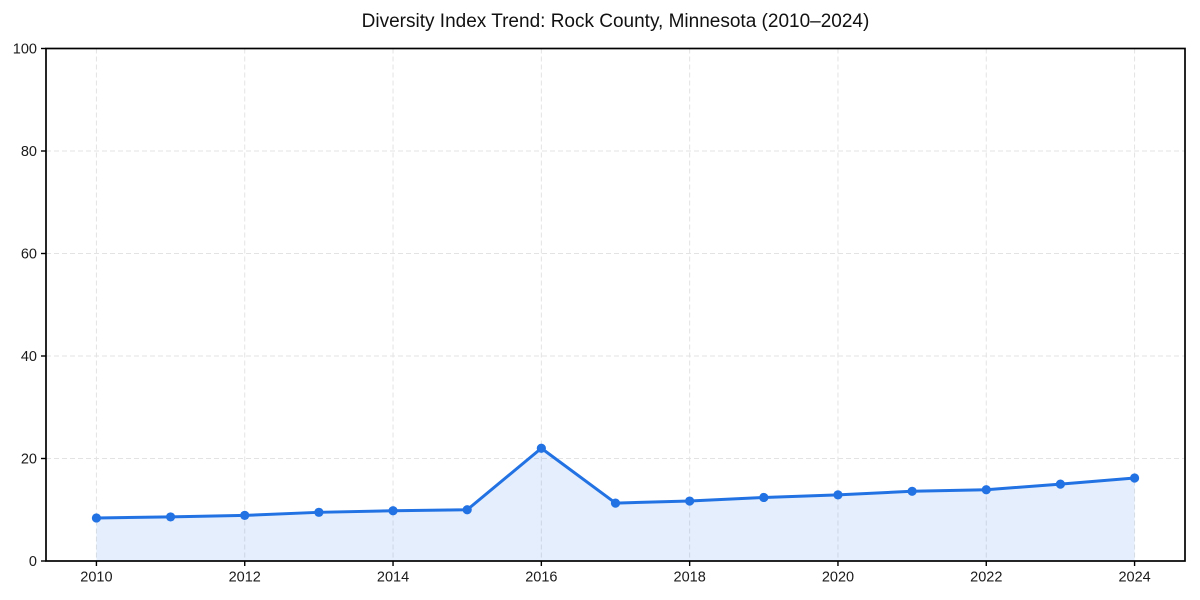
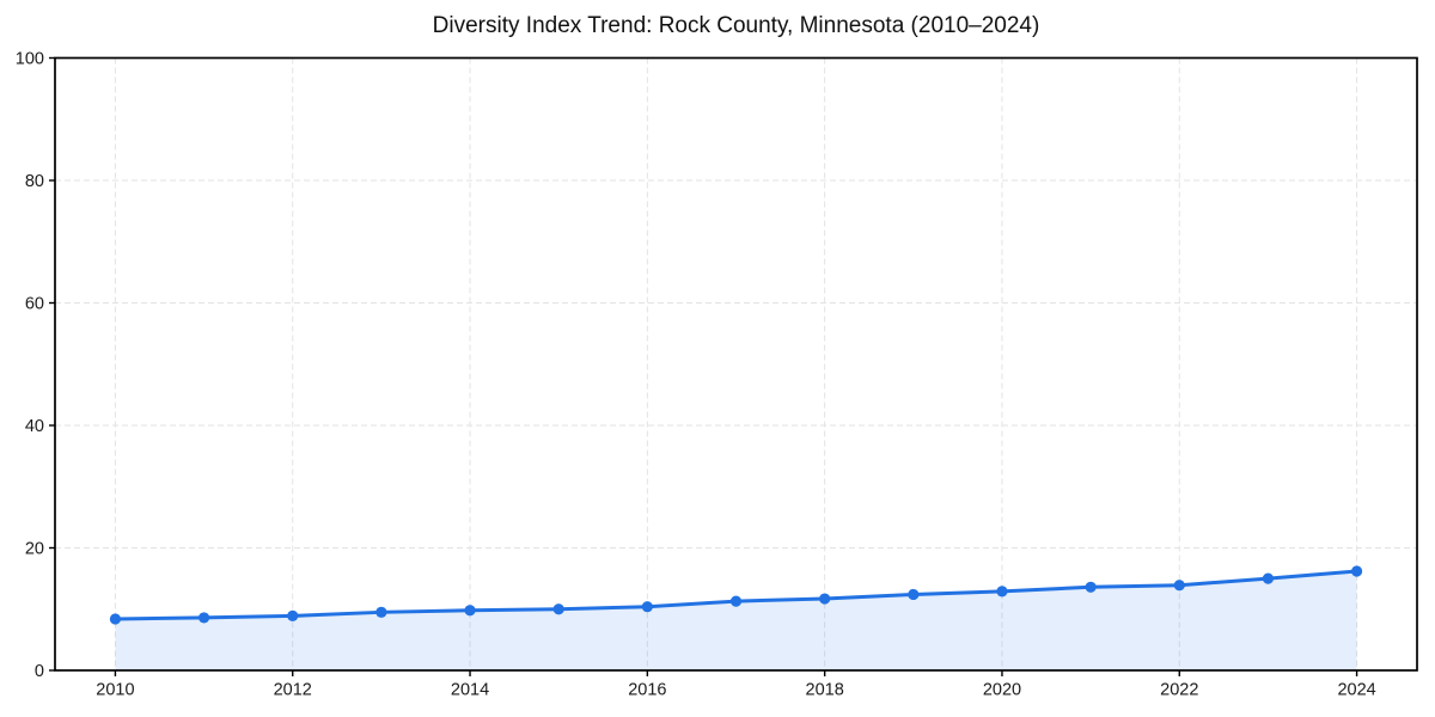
2016: 22 -> 10
